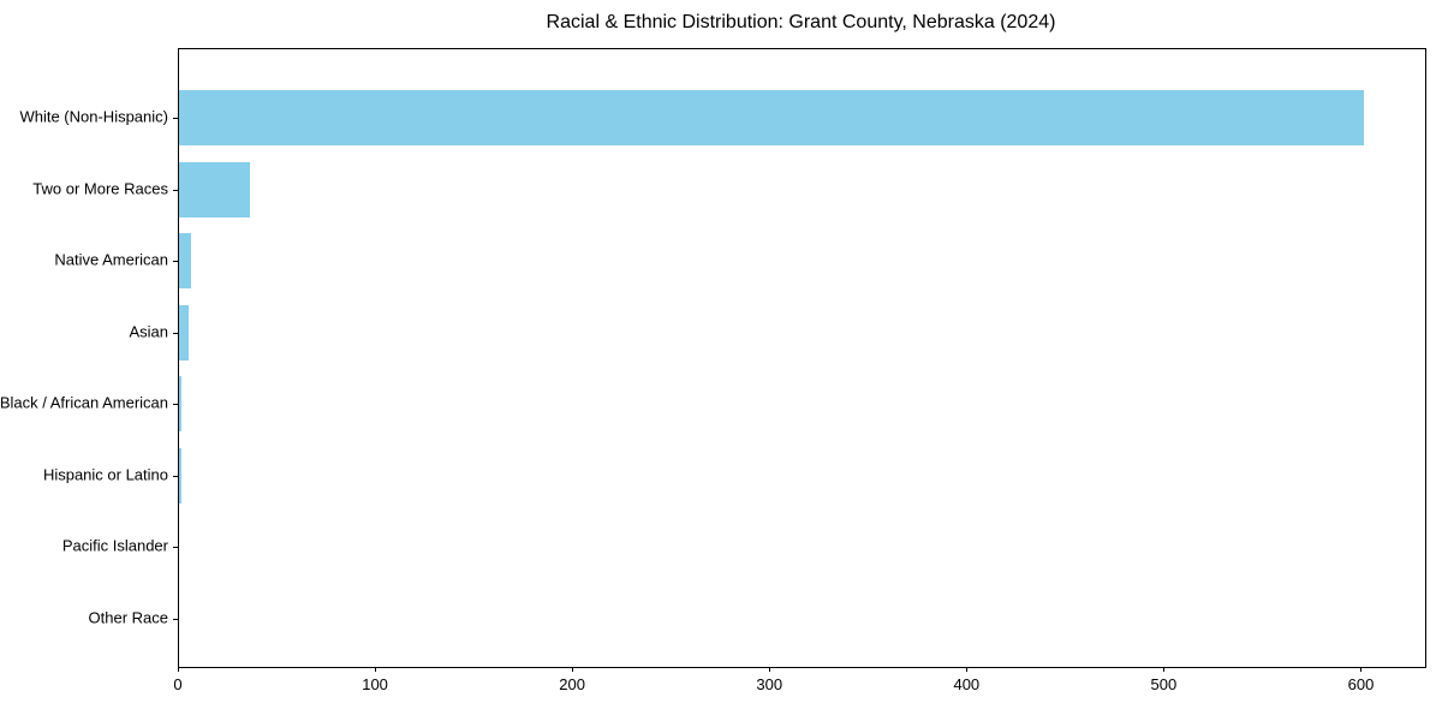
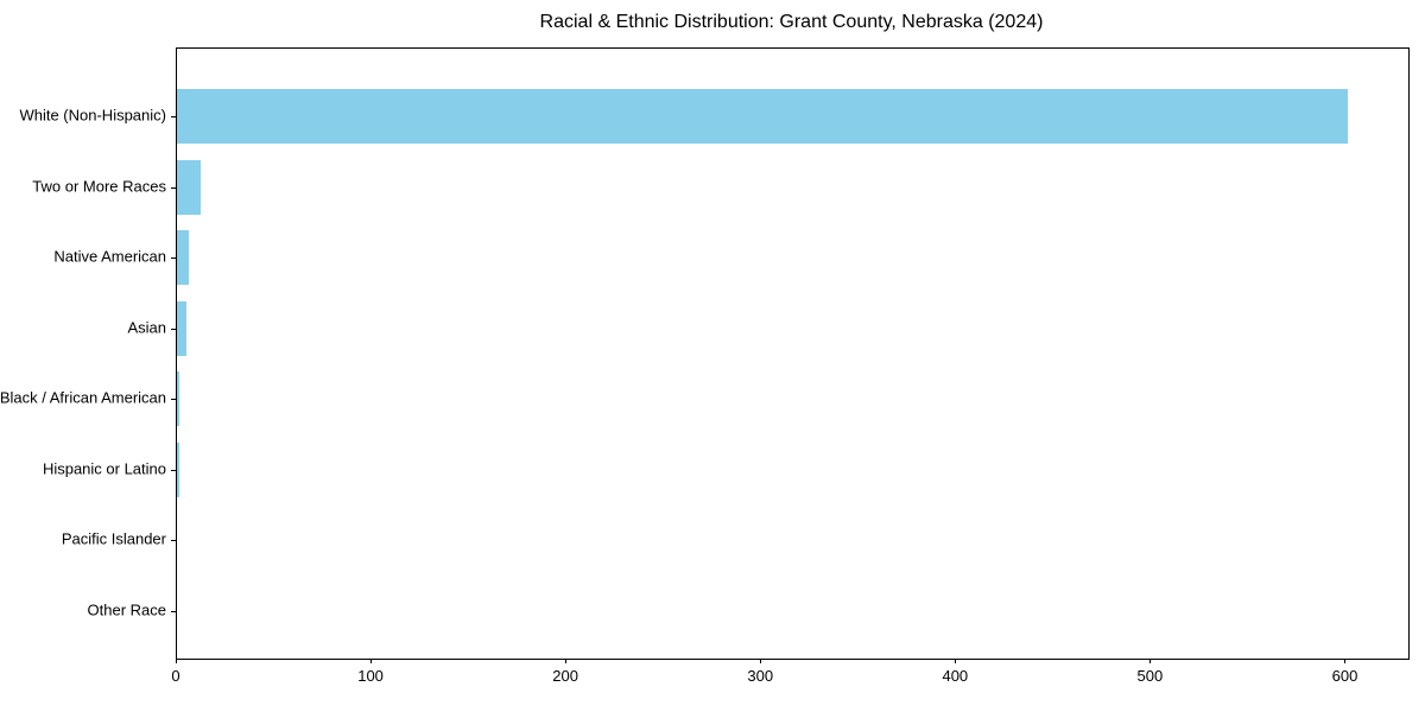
Two or More Races: 36 -> 12
